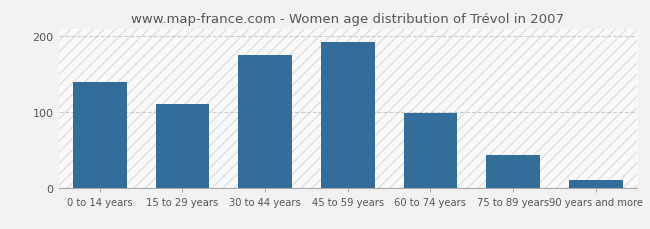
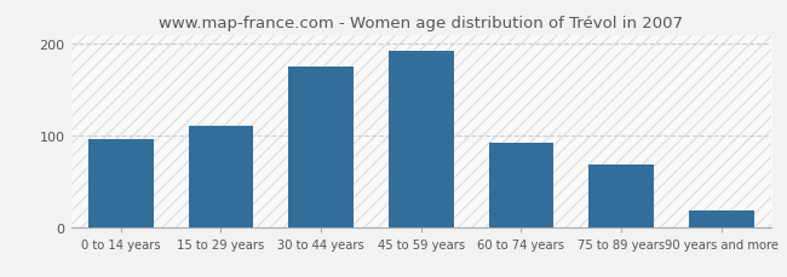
0 to 14 years: 140 -> 96
60 to 74 years: 99 -> 92
75 to 89 years: 43 -> 68
90 years and more: 10 -> 18
